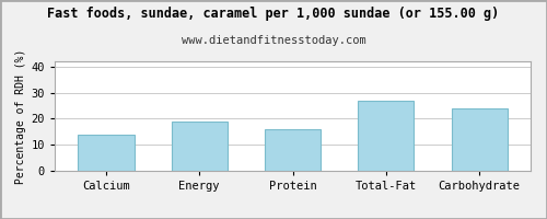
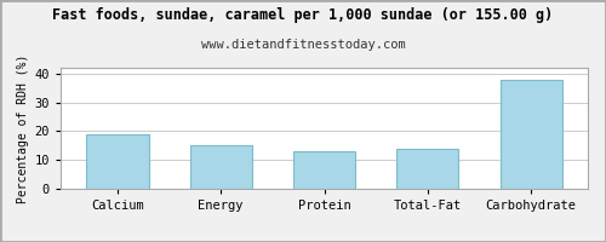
Calcium: 14 -> 19
Energy: 19 -> 15
Protein: 16 -> 13
Total-Fat: 27 -> 14
Carbohydrate: 24 -> 38
